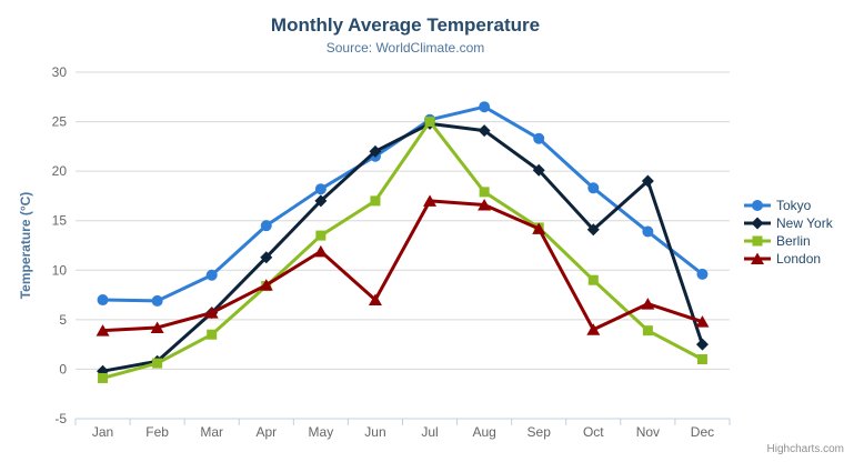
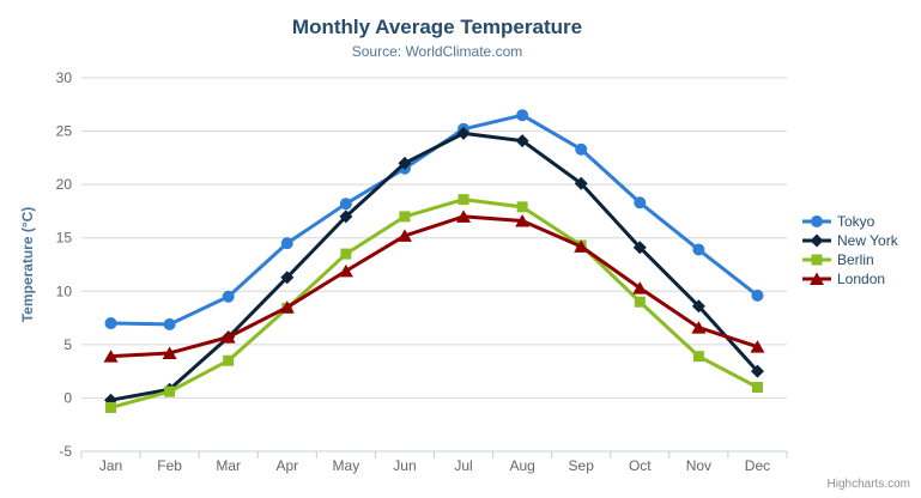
London/Jun: 7 -> 15
Berlin/Jul: 25 -> 19
London/Oct: 4 -> 10
New York/Nov: 19 -> 9
